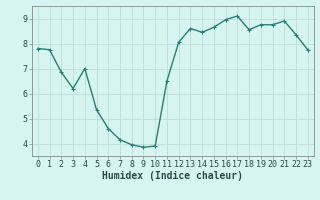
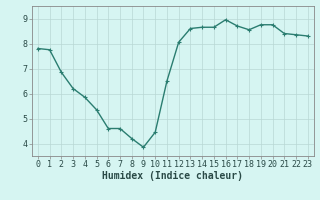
4: 7.00 -> 5.85
7: 4.15 -> 4.60
8: 3.95 -> 4.20
10: 3.90 -> 4.45
14: 8.45 -> 8.65
17: 9.10 -> 8.70
21: 8.90 -> 8.40
23: 7.75 -> 8.30
